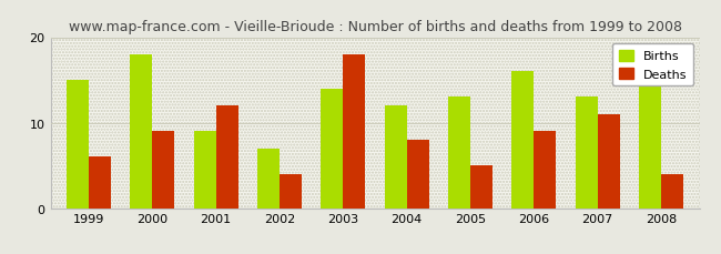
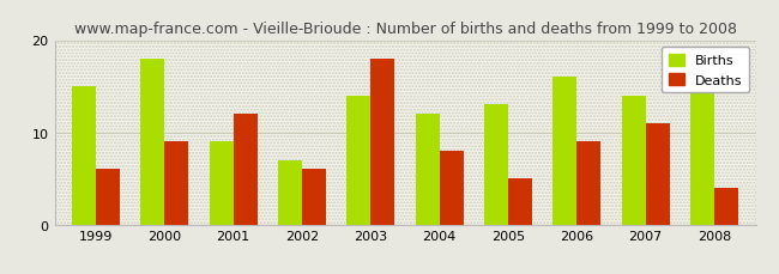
Deaths/2002: 4 -> 6
Births/2007: 13 -> 14
